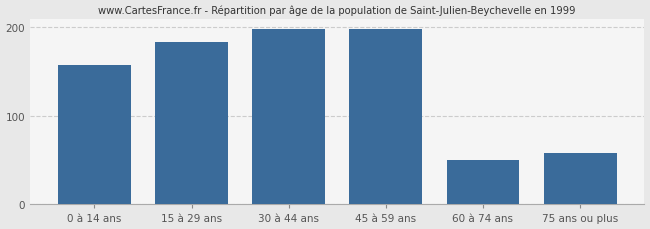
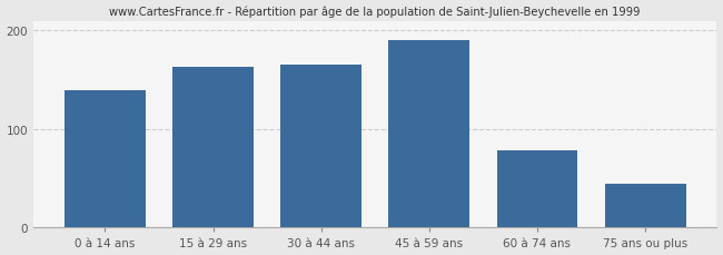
0 à 14 ans: 158 -> 140
15 à 29 ans: 184 -> 163
30 à 44 ans: 198 -> 165
45 à 59 ans: 198 -> 190
60 à 74 ans: 50 -> 78
75 ans ou plus: 58 -> 45
